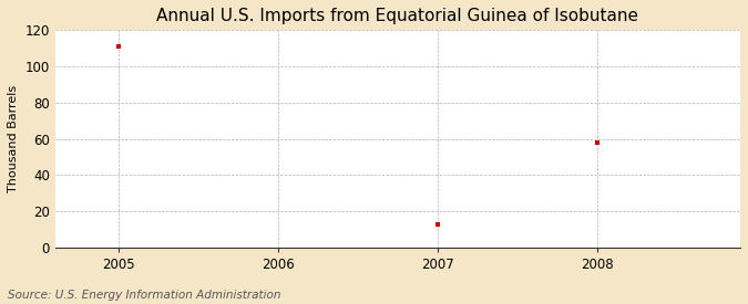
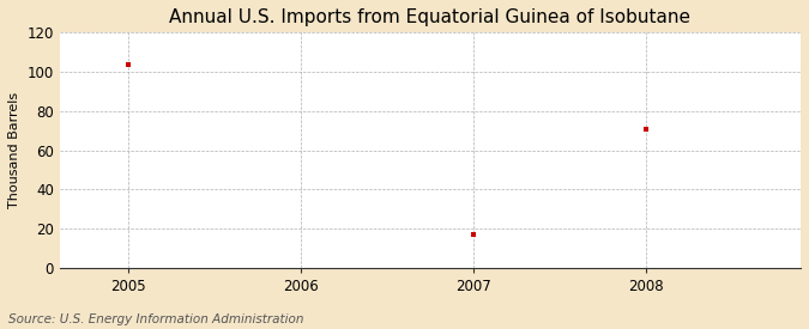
2005: 111 -> 104
2007: 13 -> 17
2008: 58 -> 71
